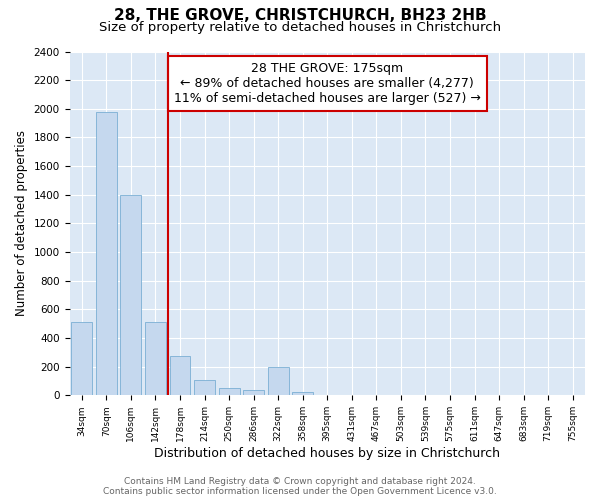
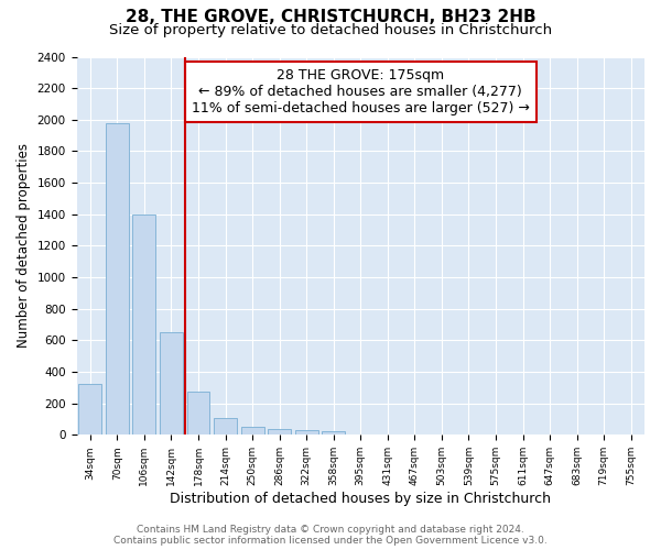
34sqm: 510 -> 320
142sqm: 510 -> 650
322sqm: 200 -> 30
